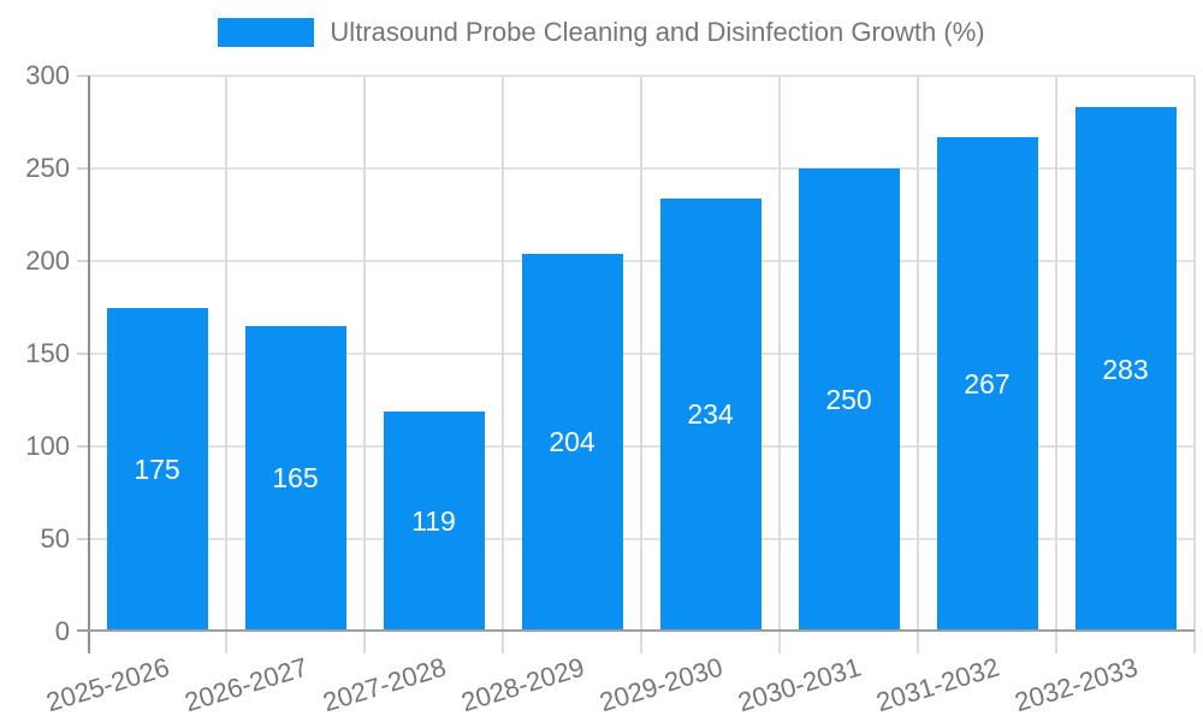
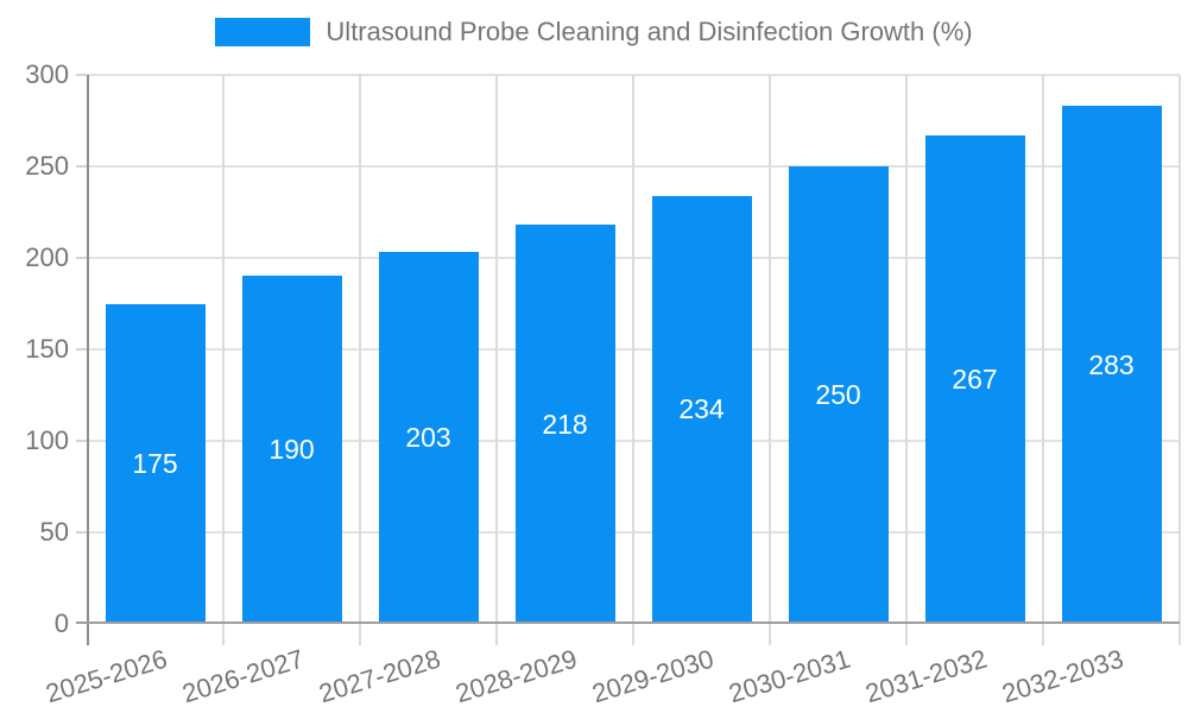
2026-2027: 165 -> 190
2027-2028: 119 -> 203
2028-2029: 204 -> 218
